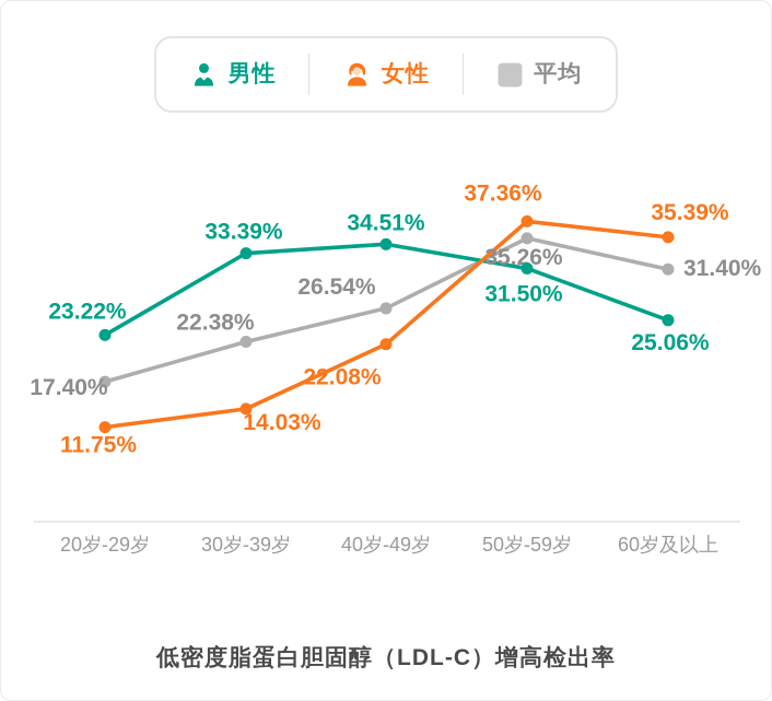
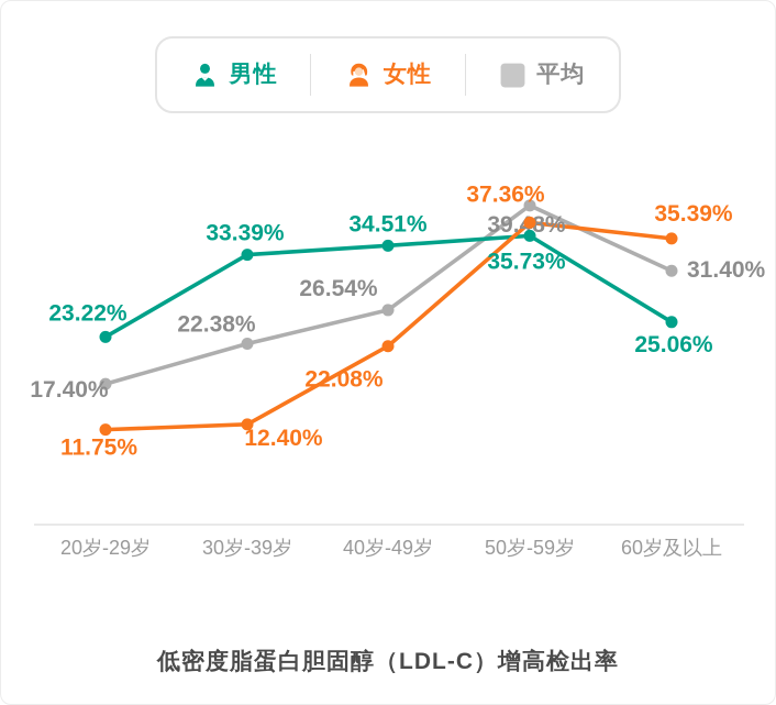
女性/30岁-39岁: 14.03% -> 12.40%
男性/50岁-59岁: 31.50% -> 35.73%
平均/50岁-59岁: 35.26% -> 39.48%
